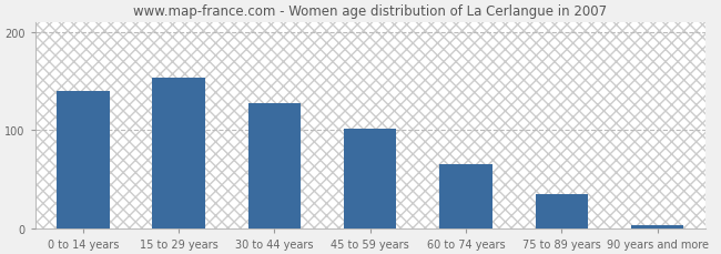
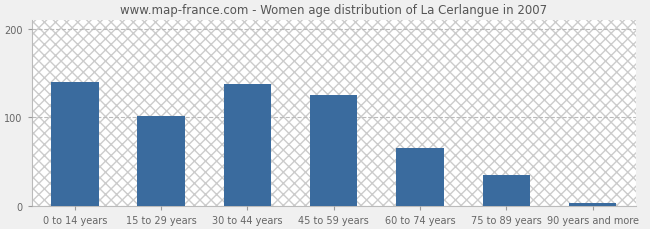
15 to 29 years: 154 -> 102
30 to 44 years: 128 -> 138
45 to 59 years: 102 -> 125
